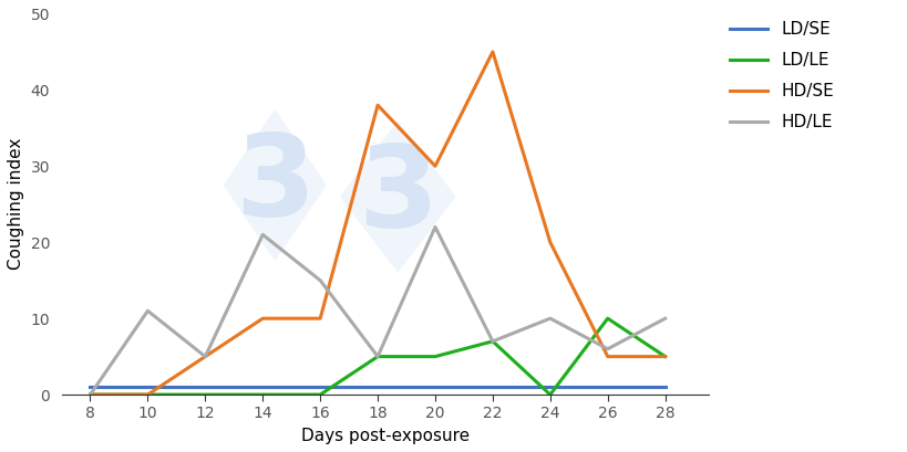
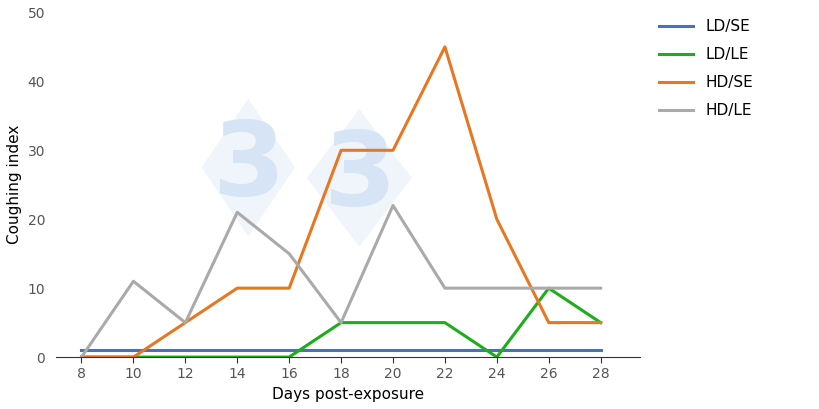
HD/SE/18: 38 -> 30
LD/LE/22: 7 -> 5
HD/LE/22: 7 -> 10
HD/LE/26: 6 -> 10
